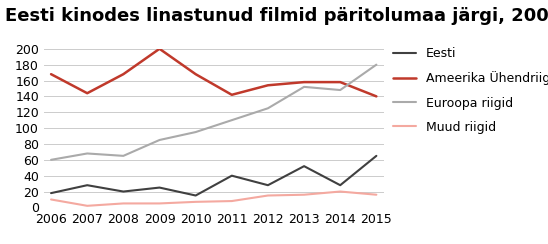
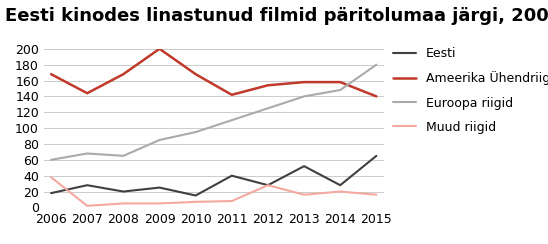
Muud riigid/2006: 10 -> 38
Muud riigid/2012: 15 -> 28
Euroopa riigid/2013: 152 -> 140
